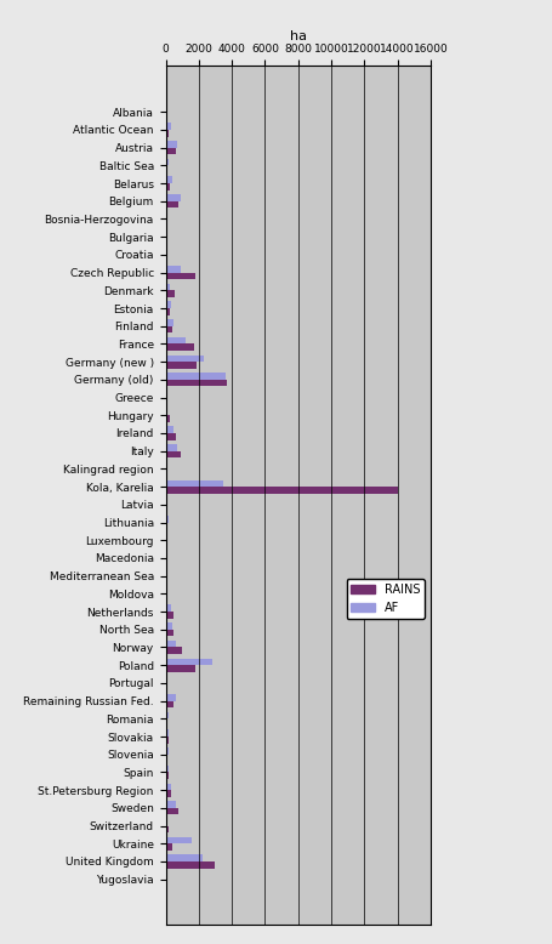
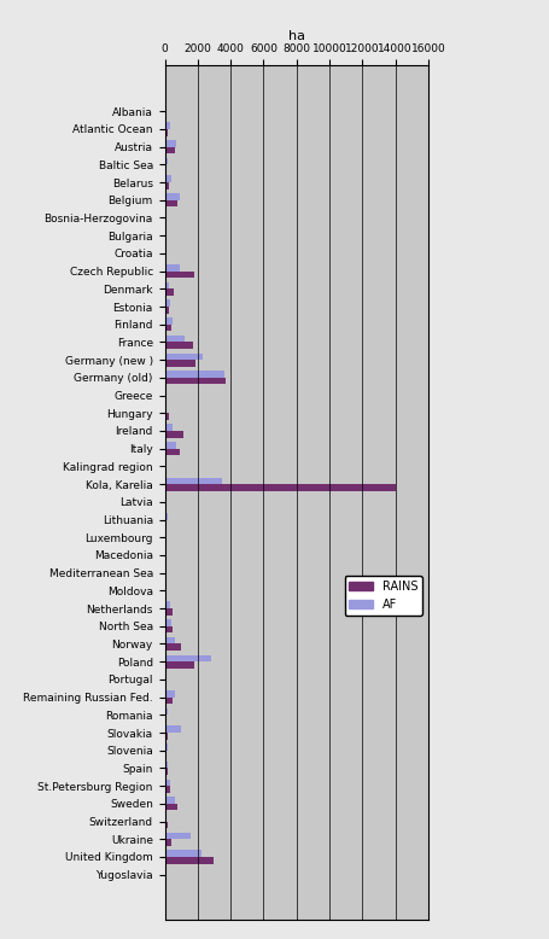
RAINS/Ireland: 600 -> 1100
AF/Slovakia: 200 -> 1000
